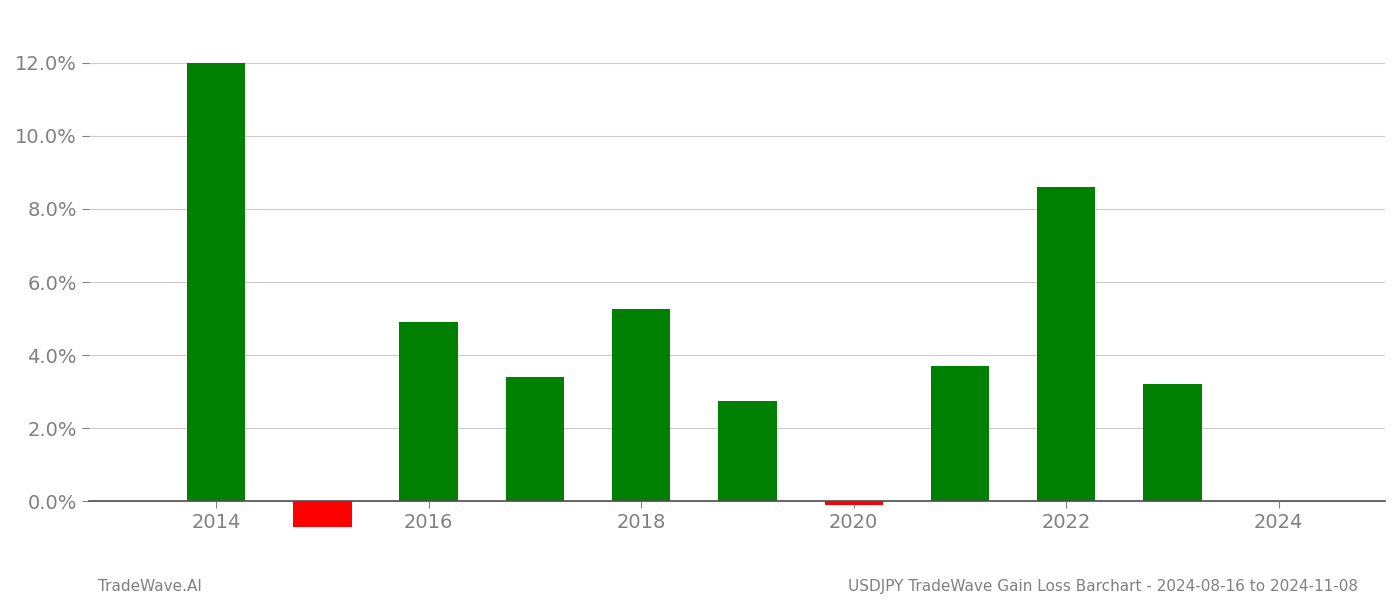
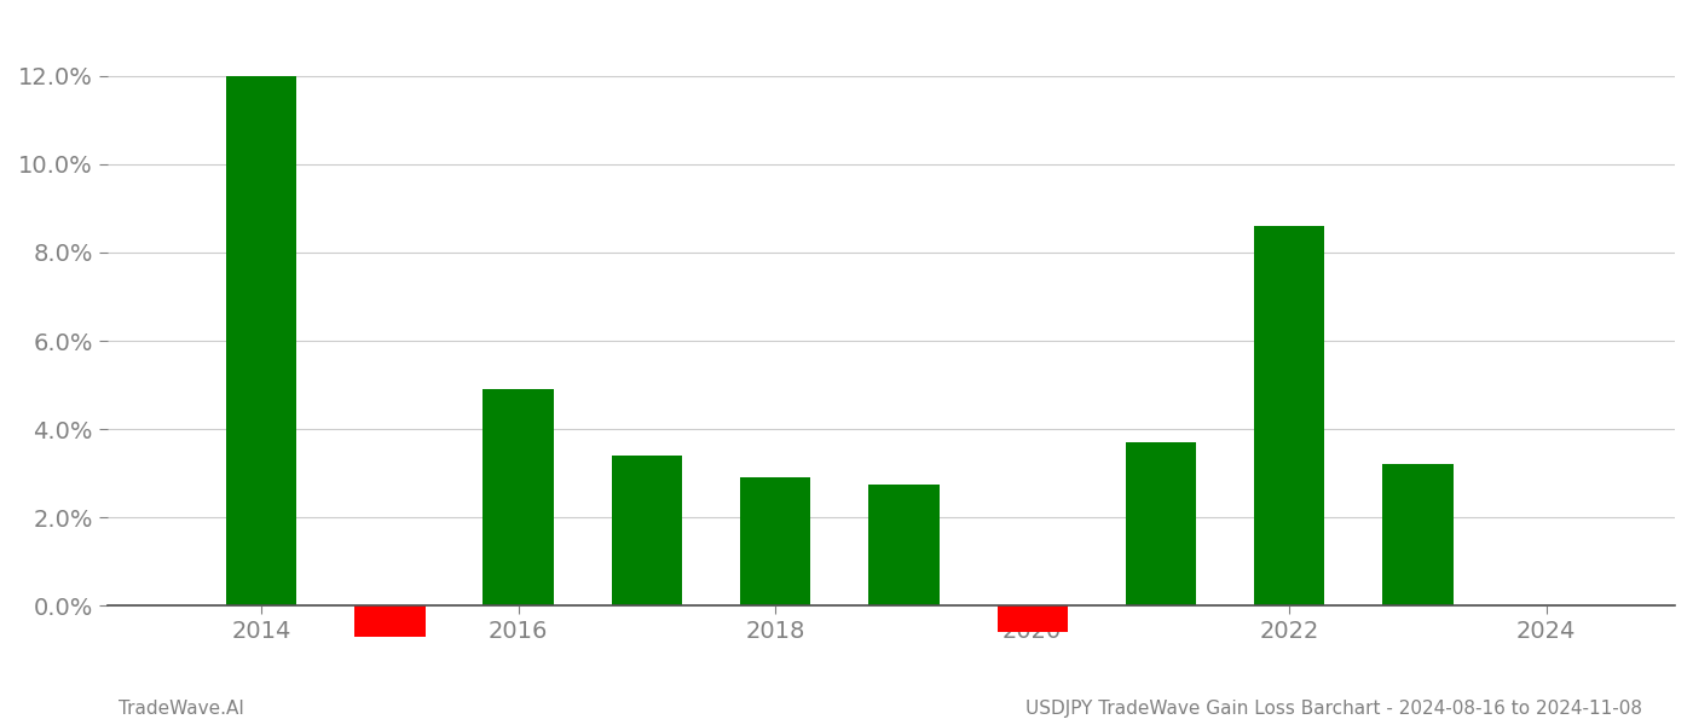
2018: 5.25% -> 2.90%
2020: -0.10% -> -0.60%
